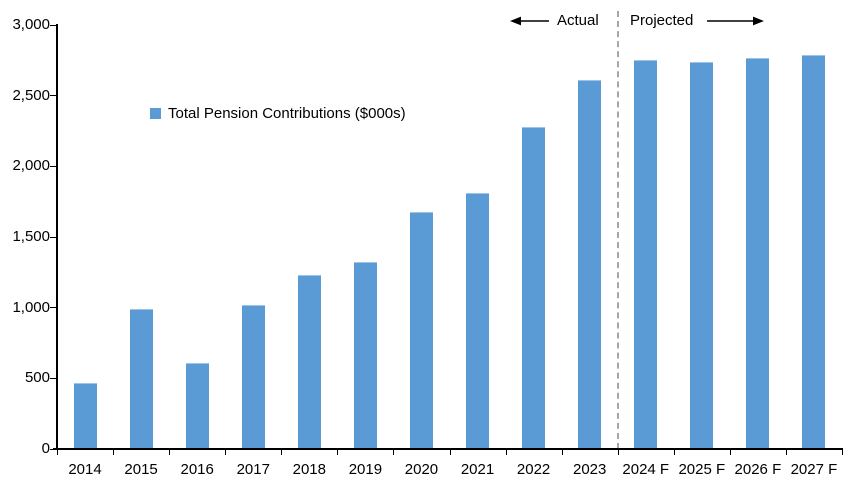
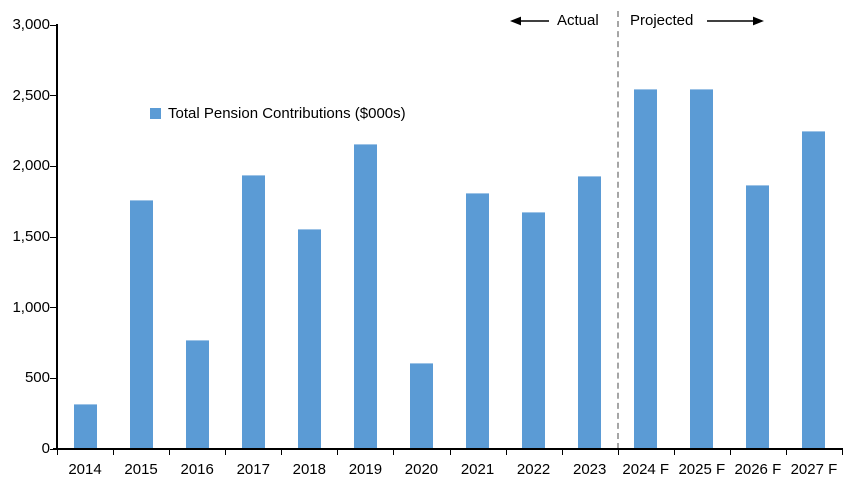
2014: 470 -> 320
2015: 990 -> 1760
2016: 610 -> 770
2017: 1020 -> 1940
2018: 1230 -> 1560
2019: 1320 -> 2160
2020: 1680 -> 610
2022: 2280 -> 1680
2023: 2610 -> 1930
2024 F: 2750 -> 2550
2025 F: 2740 -> 2550
2026 F: 2770 -> 1870
2027 F: 2790 -> 2250
